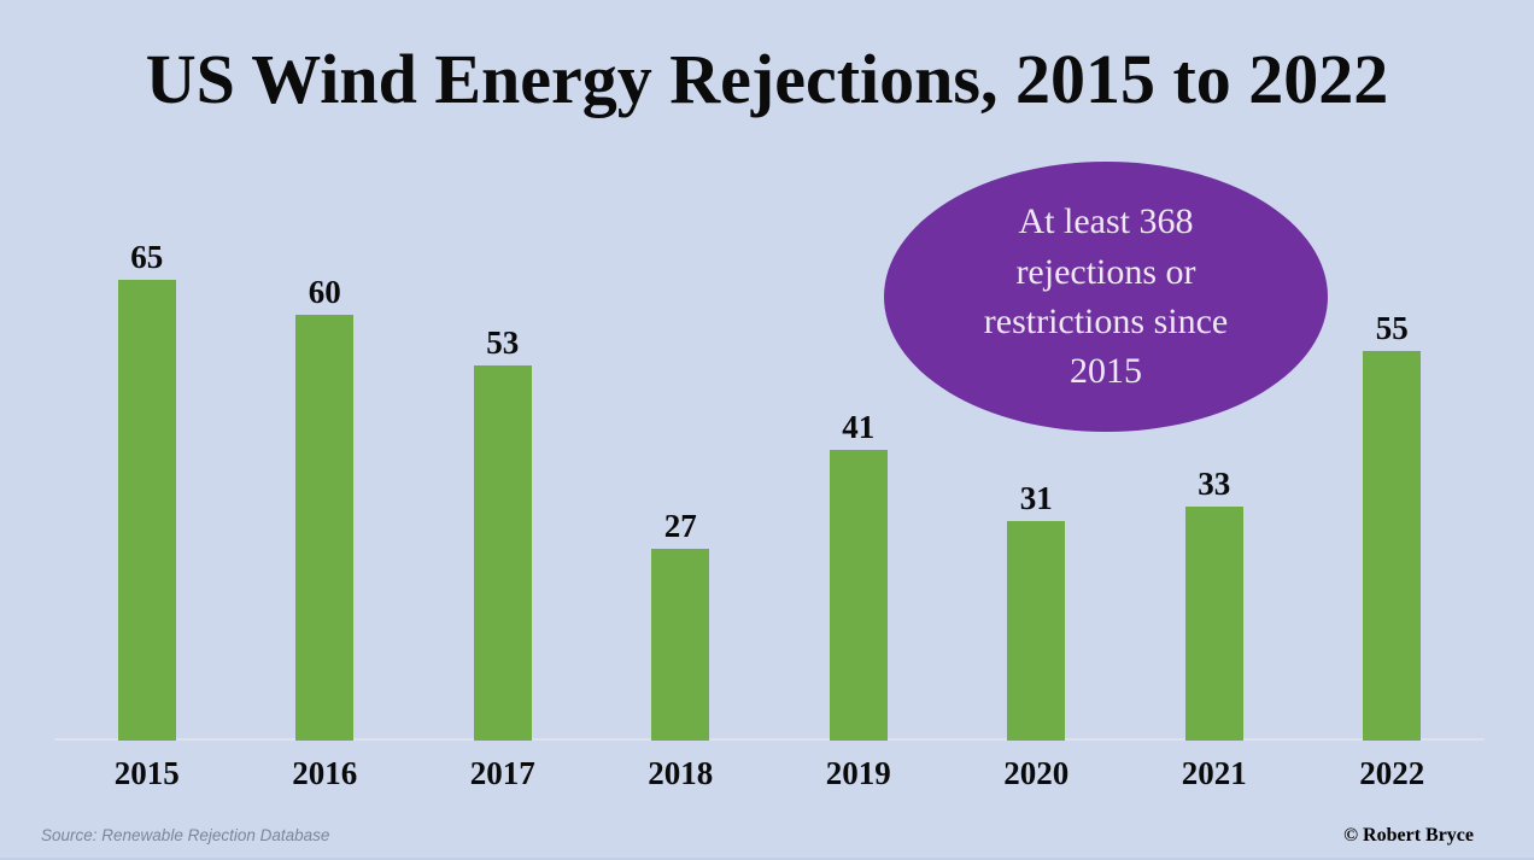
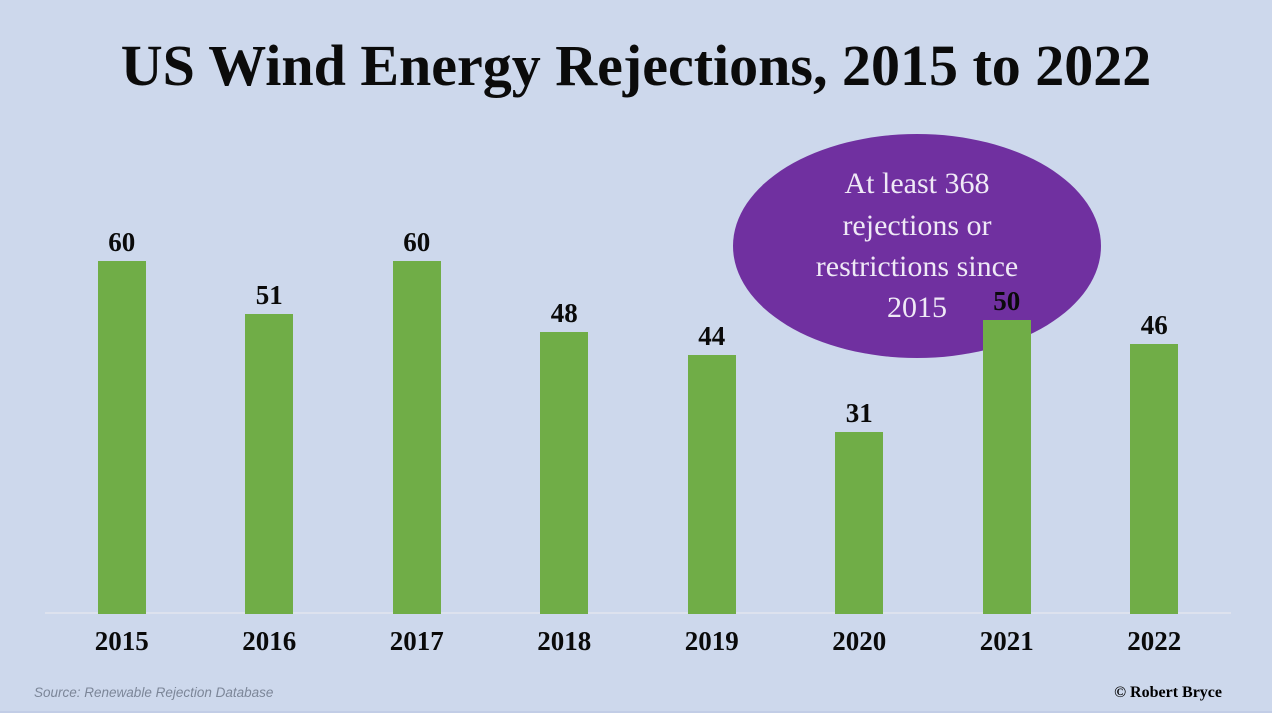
2015: 65 -> 60
2016: 60 -> 51
2017: 53 -> 60
2018: 27 -> 48
2019: 41 -> 44
2021: 33 -> 50
2022: 55 -> 46
